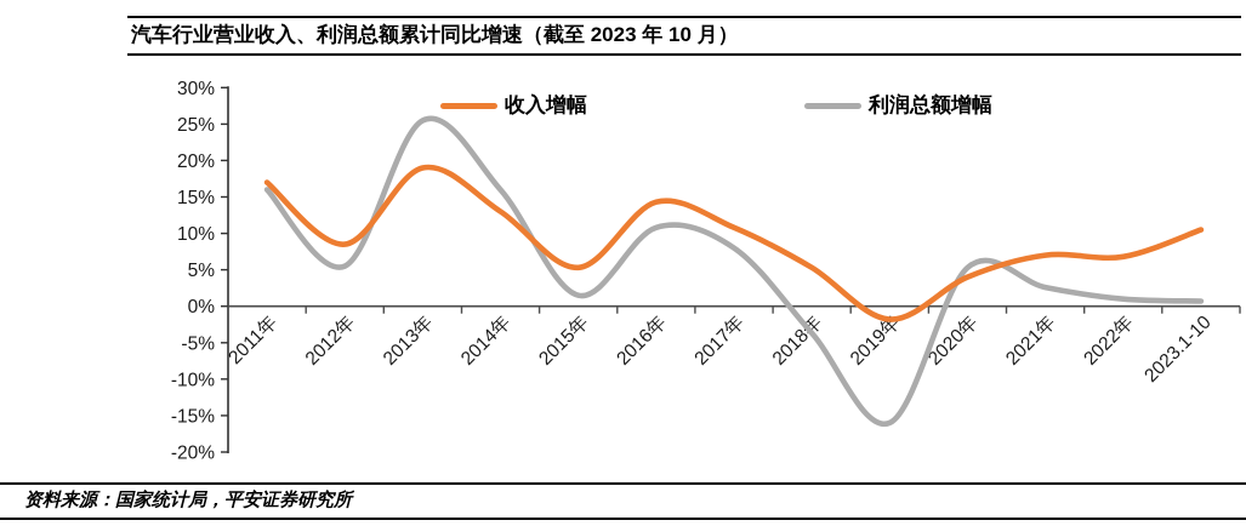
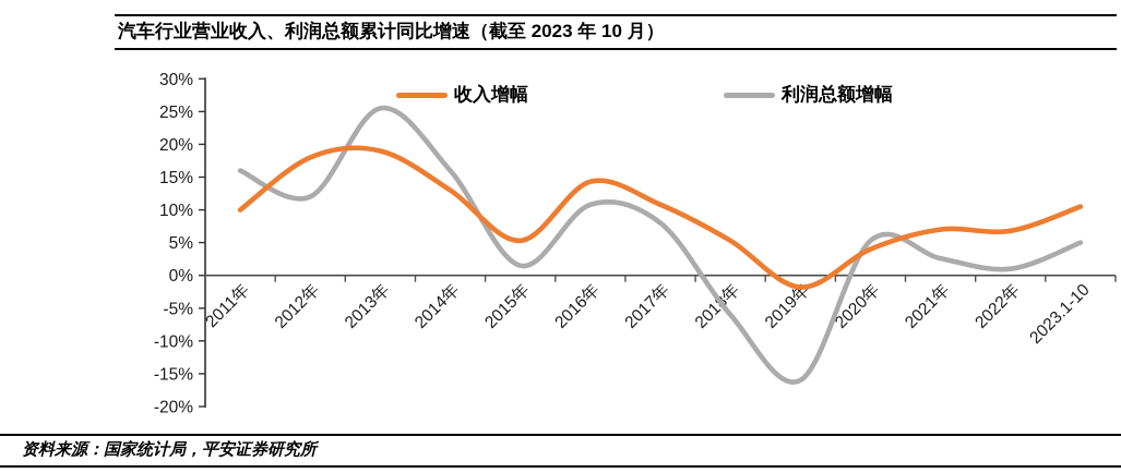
收入增幅/2011年: 17% -> 10%
收入增幅/2012年: 8% -> 18%
利润总额增幅/2012年: 6% -> 12%
利润总额增幅/2018年: -4% -> -6%
利润总额增幅/2023.1-10: 1% -> 5%
